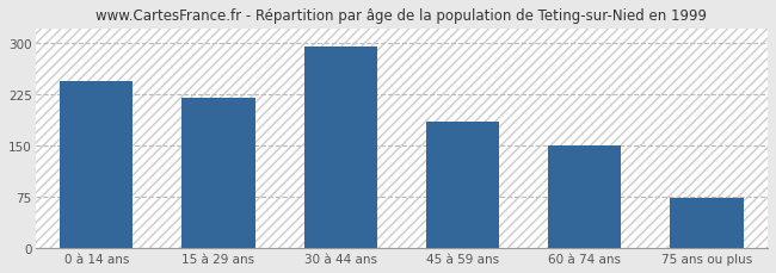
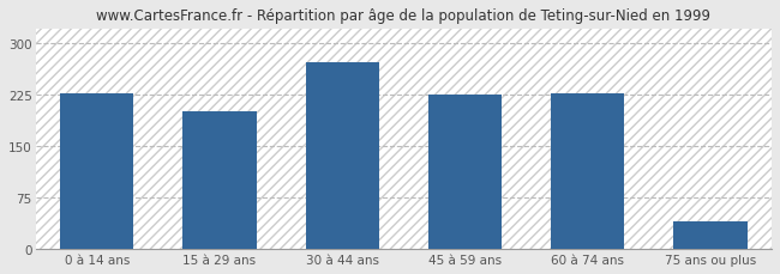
0 à 14 ans: 243 -> 226
15 à 29 ans: 220 -> 200
30 à 44 ans: 295 -> 272
45 à 59 ans: 185 -> 224
60 à 74 ans: 150 -> 226
75 ans ou plus: 73 -> 40
